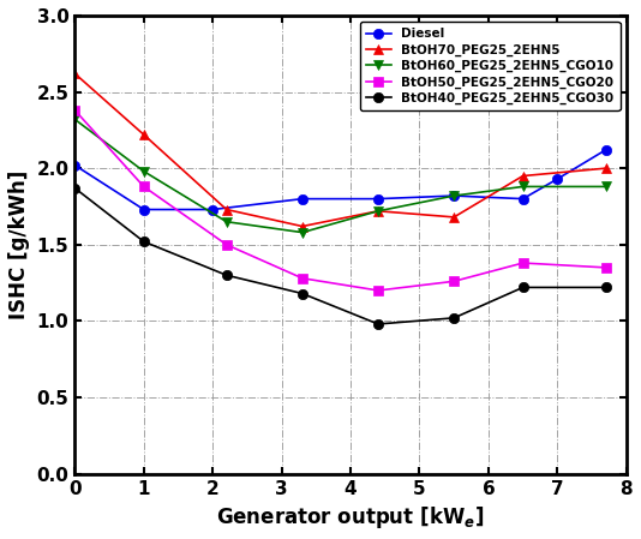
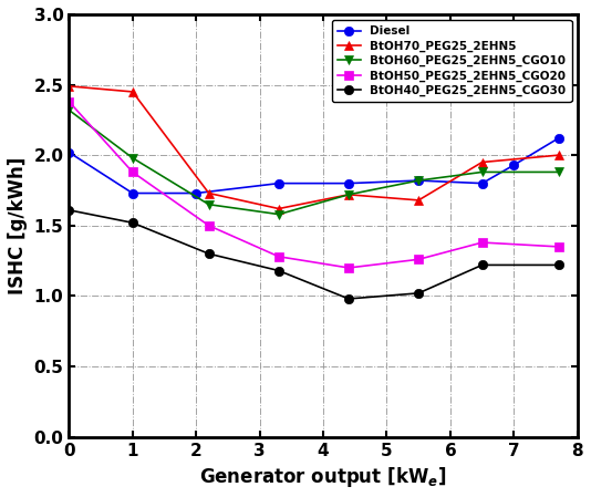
BtOH70_PEG25_2EHN5/0: 2.62 -> 2.49
BtOH40_PEG25_2EHN5_CGO30/0: 1.87 -> 1.61
BtOH70_PEG25_2EHN5/1: 2.22 -> 2.45
